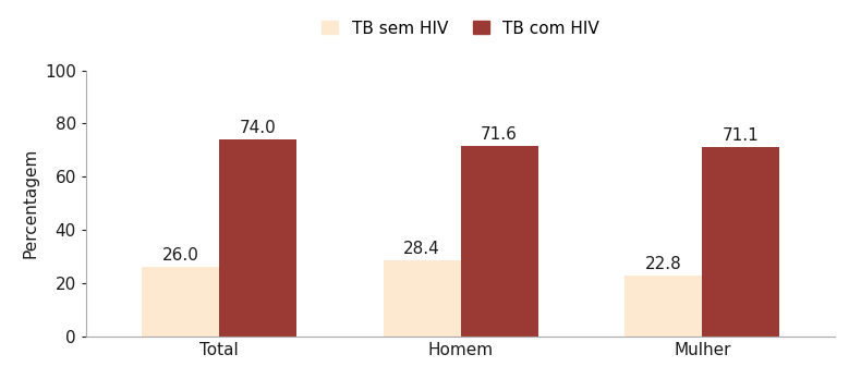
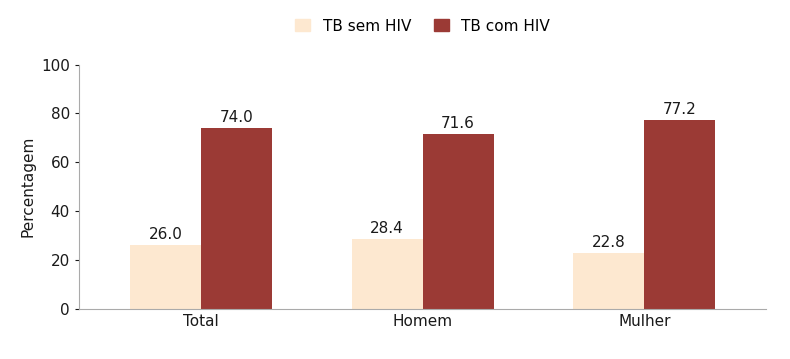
TB com HIV/Mulher: 71.1 -> 77.2
